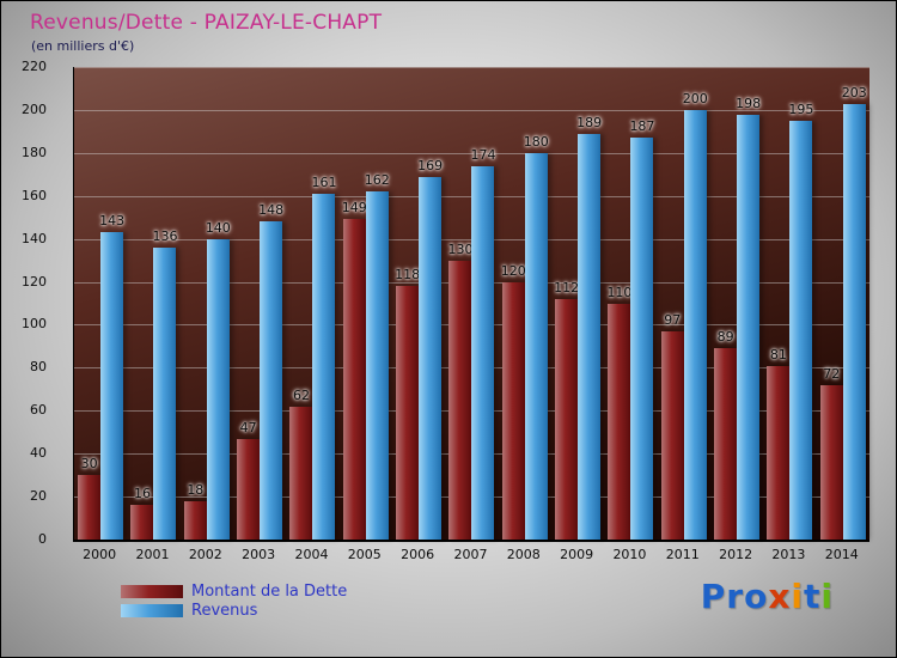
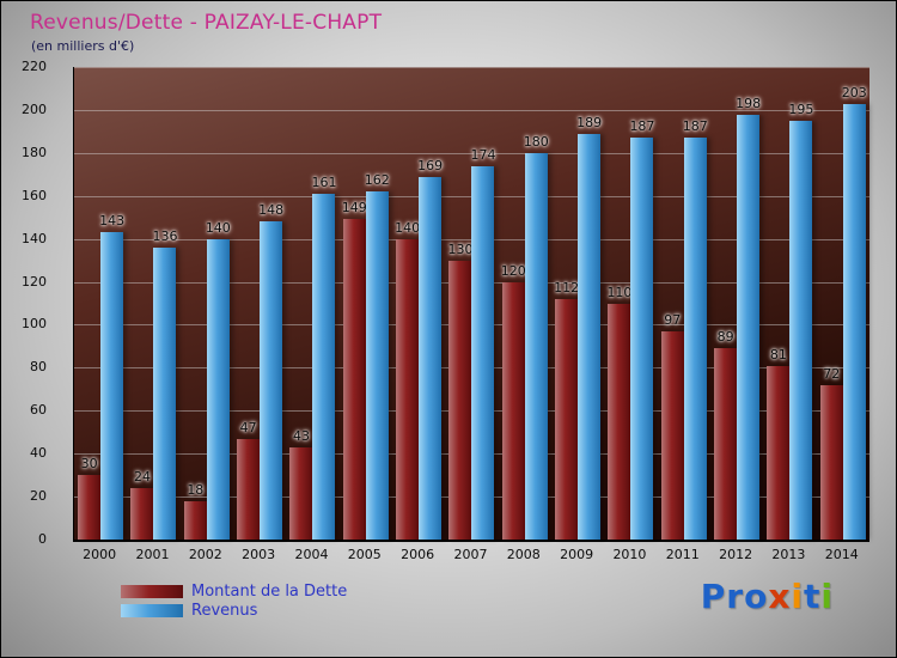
Montant de la Dette/2001: 16 -> 24
Montant de la Dette/2004: 62 -> 43
Montant de la Dette/2006: 118 -> 140
Revenus/2011: 200 -> 187
